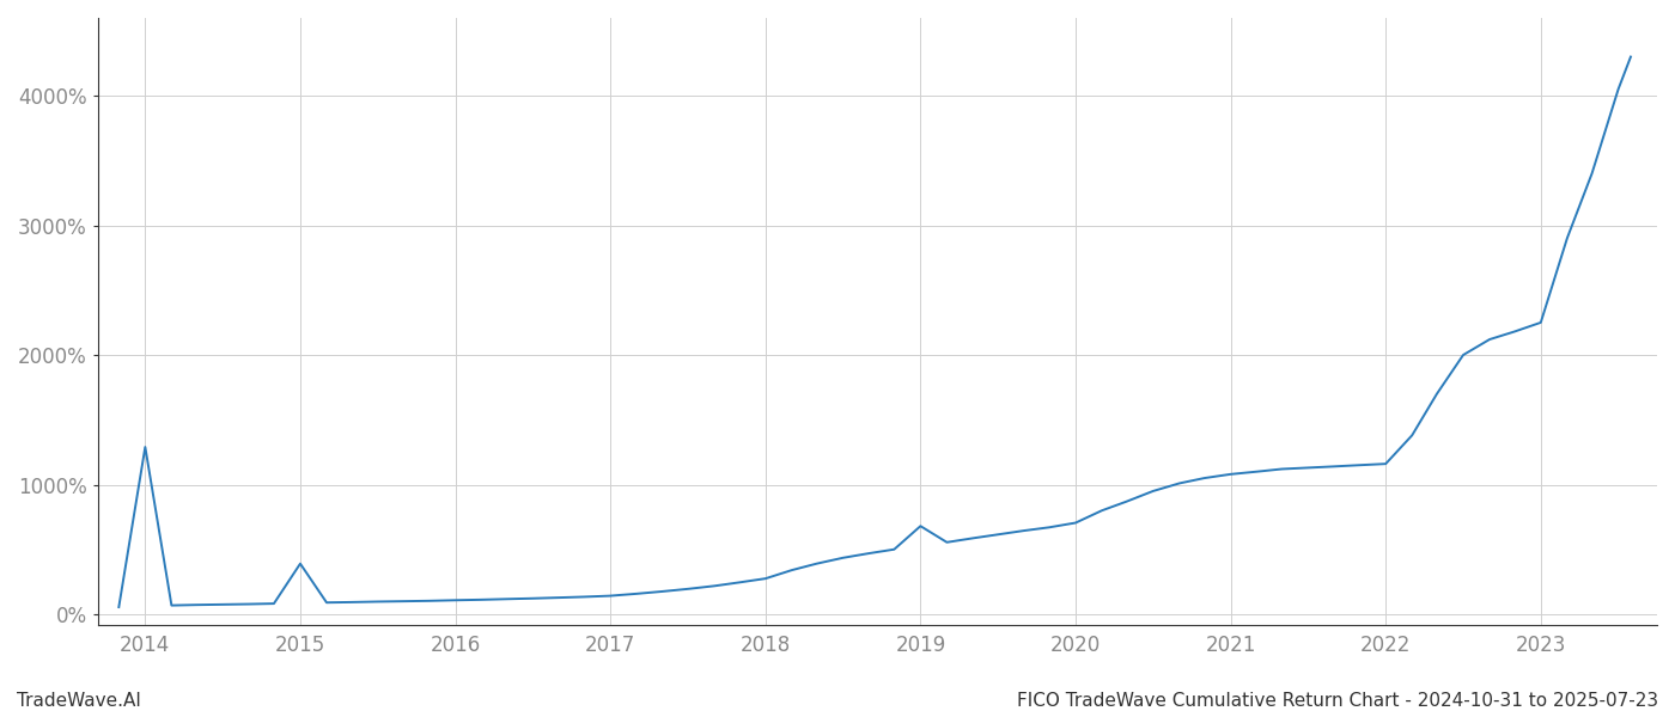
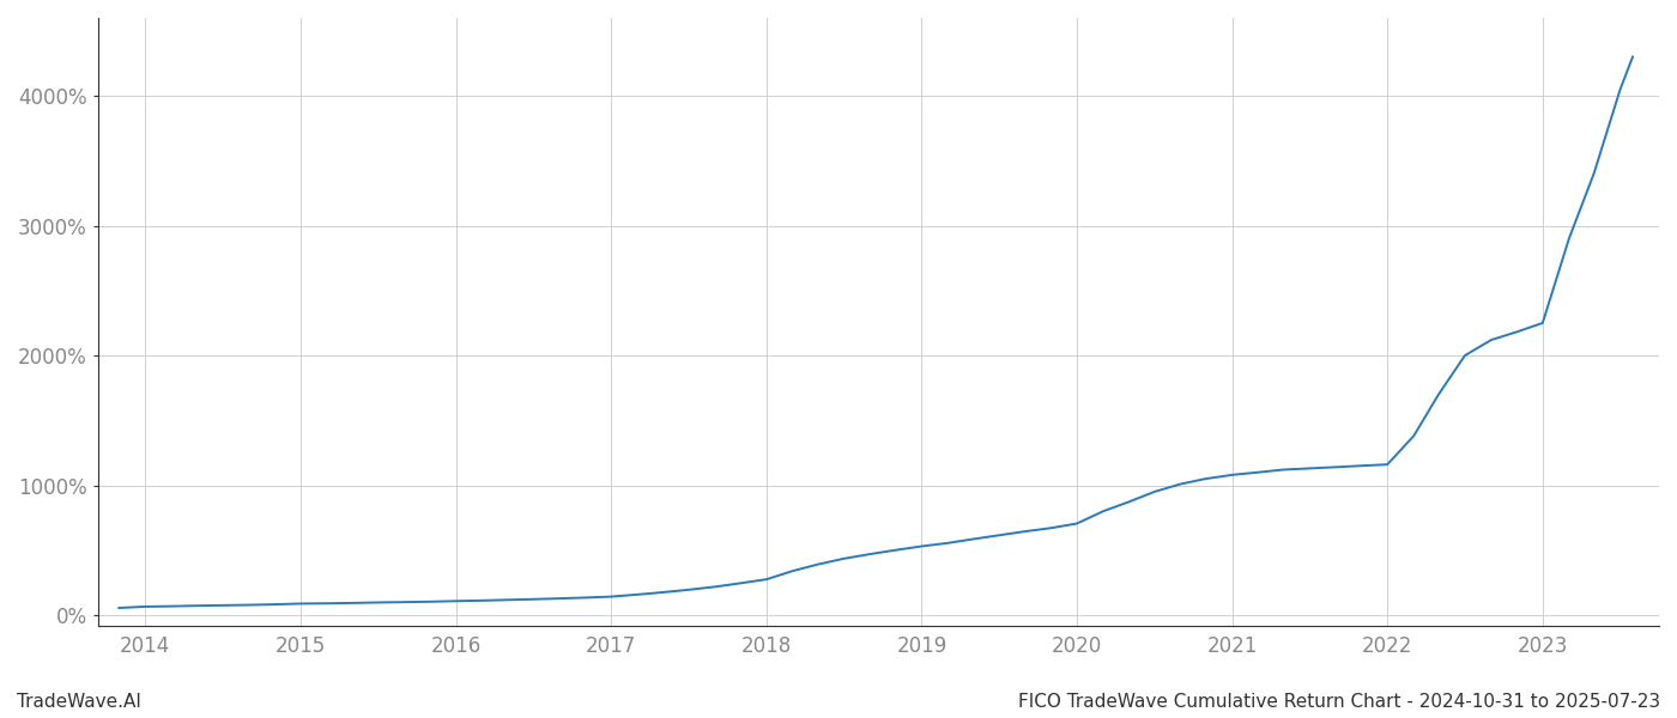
2014: 1290% -> 60%
2015: 390% -> 90%
2019: 680% -> 530%
